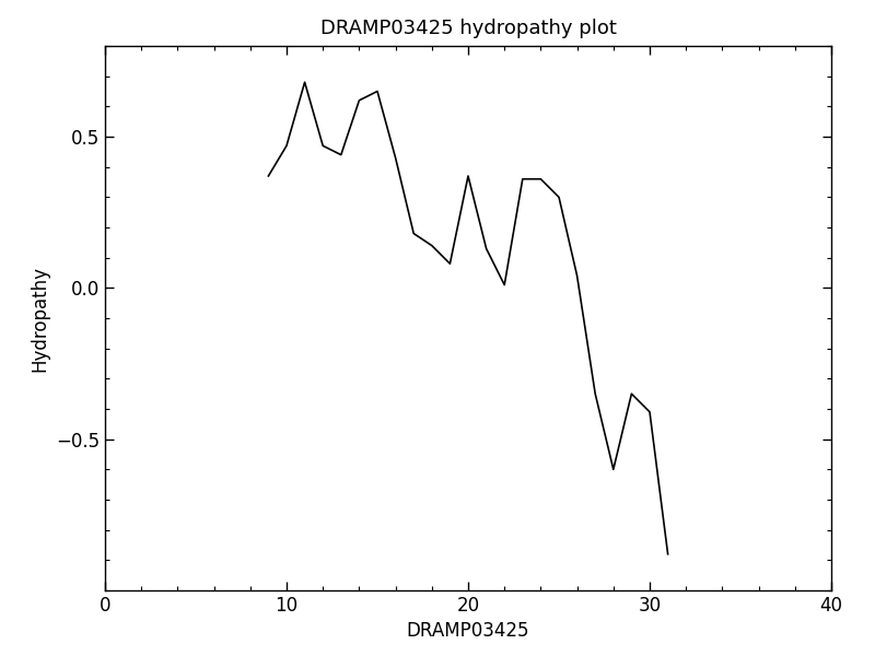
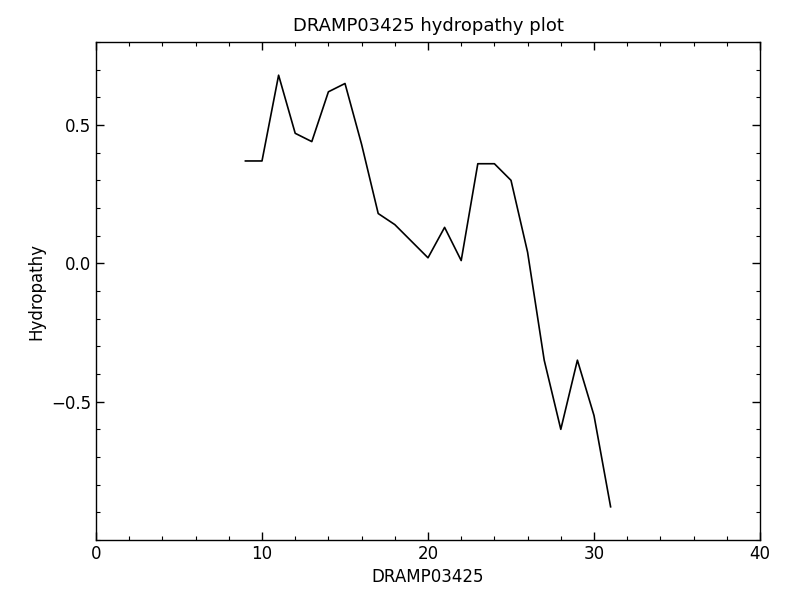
10: 0.47 -> 0.37
20: 0.37 -> 0.02
30: -0.41 -> -0.55
